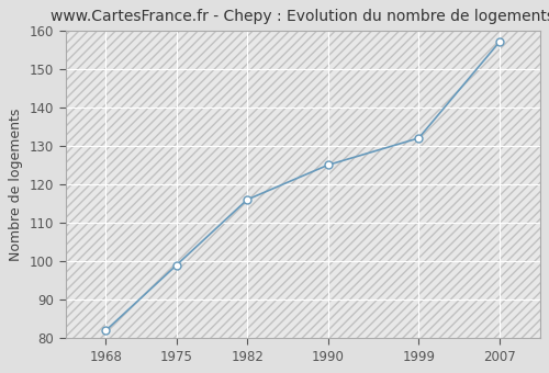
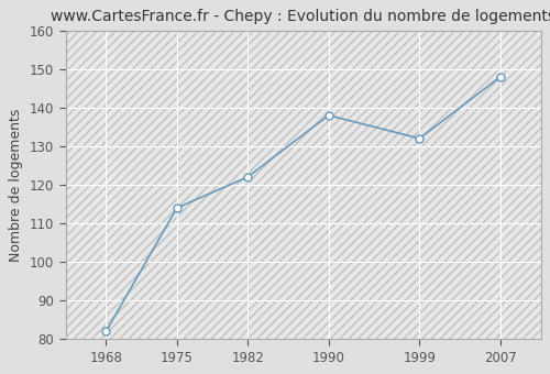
1975: 99 -> 114
1982: 116 -> 122
1990: 125 -> 138
2007: 157 -> 148
